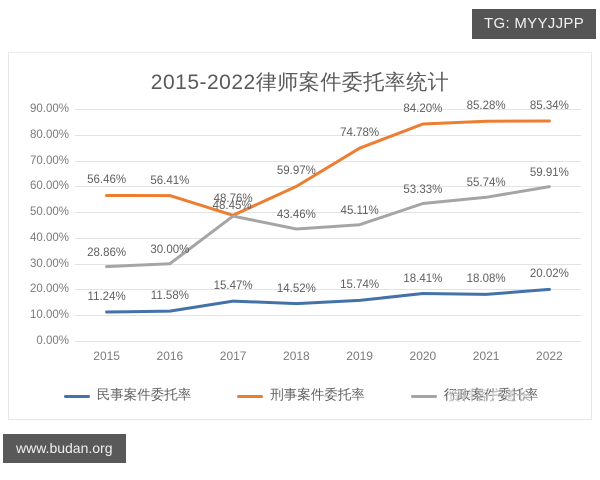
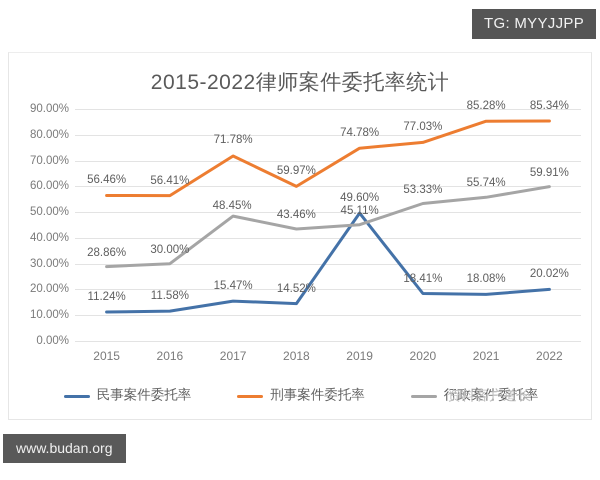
刑事案件委托率/2017: 48.76% -> 71.78%
民事案件委托率/2019: 15.74% -> 49.60%
刑事案件委托率/2020: 84.20% -> 77.03%
